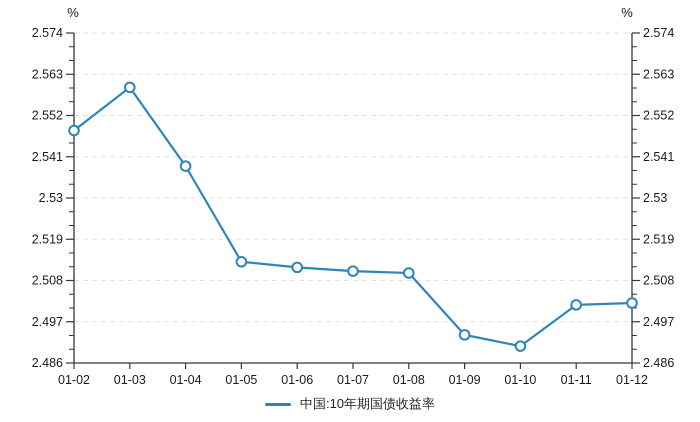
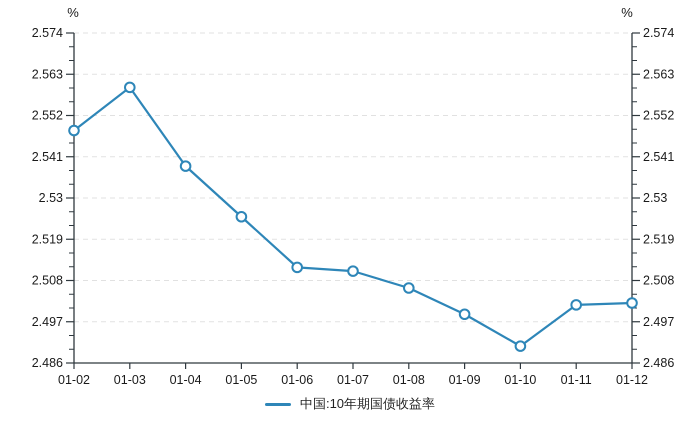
01-05: 2.513 -> 2.525
01-08: 2.510 -> 2.506
01-09: 2.494 -> 2.499
